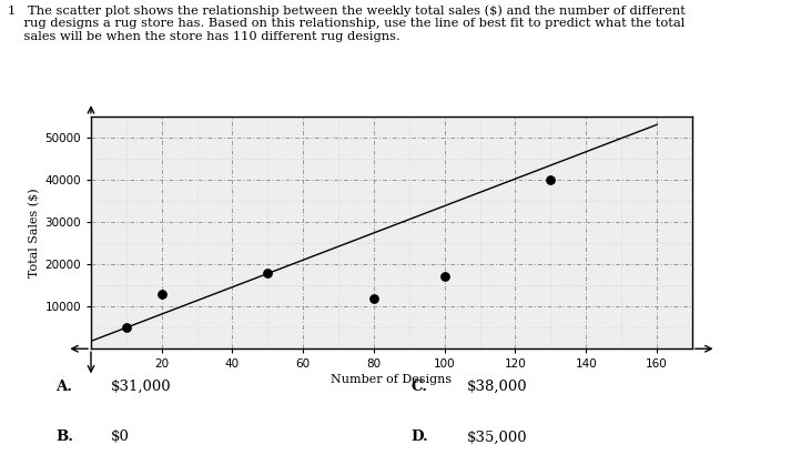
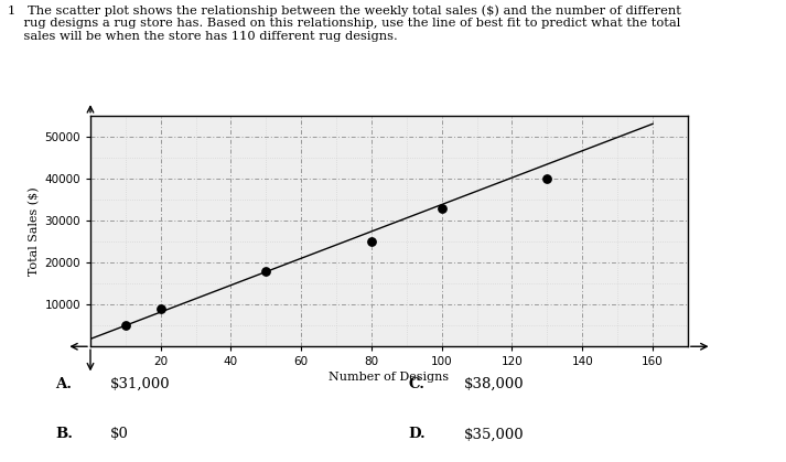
20: 13000 -> 9000
80: 12000 -> 25000
100: 17000 -> 33000
